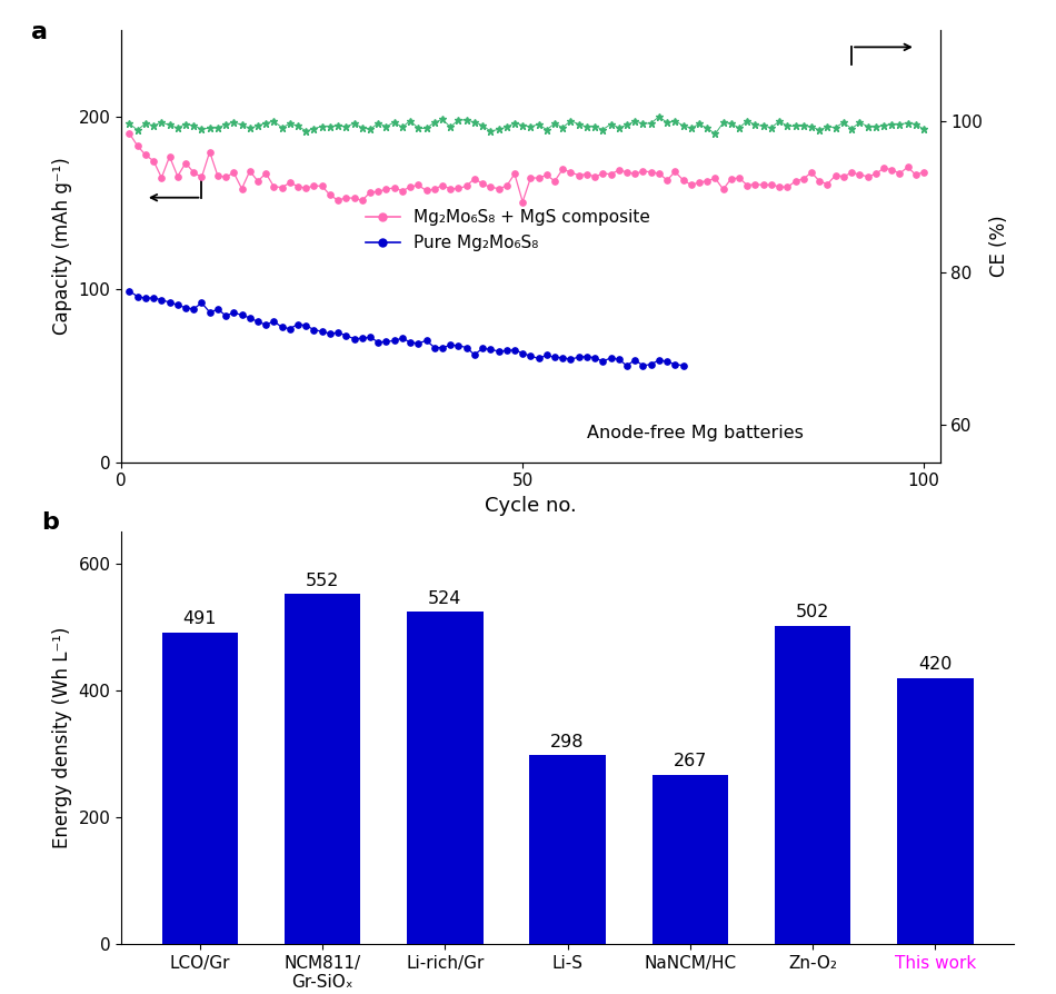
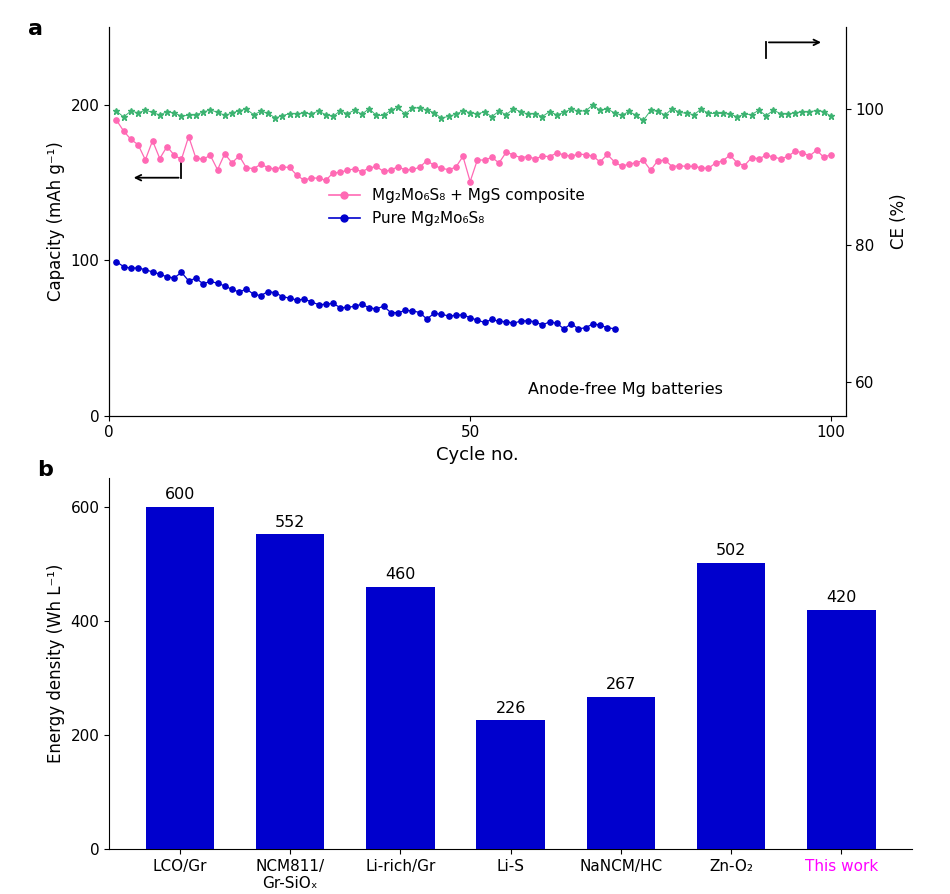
LCO/Gr: 491 -> 600
Li-rich/Gr: 524 -> 460
Li-S: 298 -> 226
